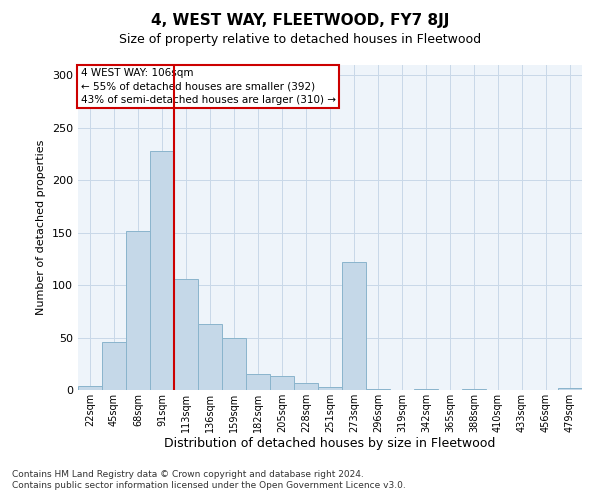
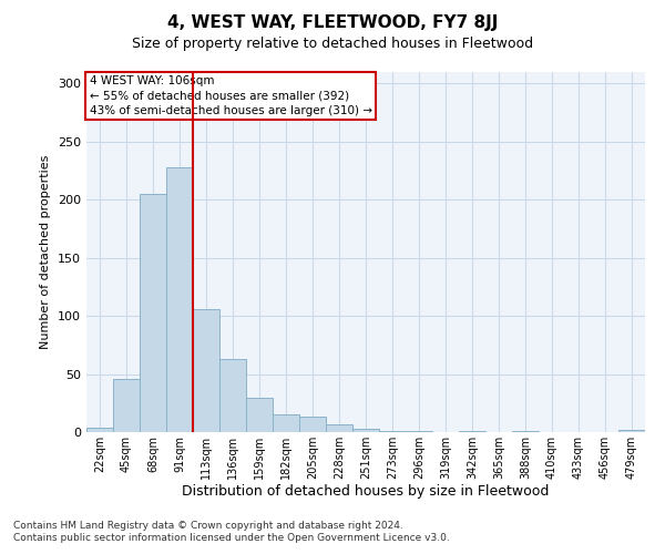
68sqm: 152 -> 205
159sqm: 50 -> 30
273sqm: 122 -> 1
